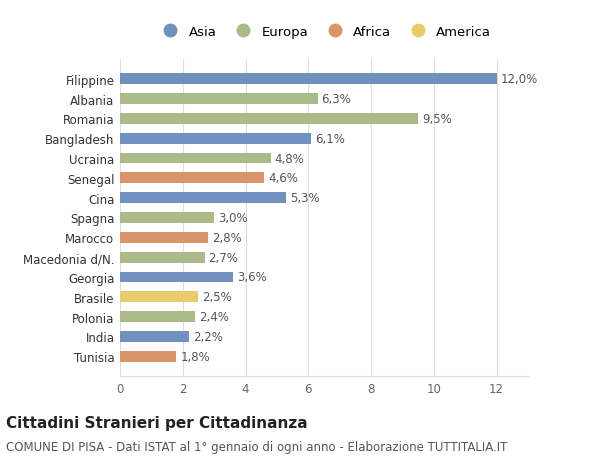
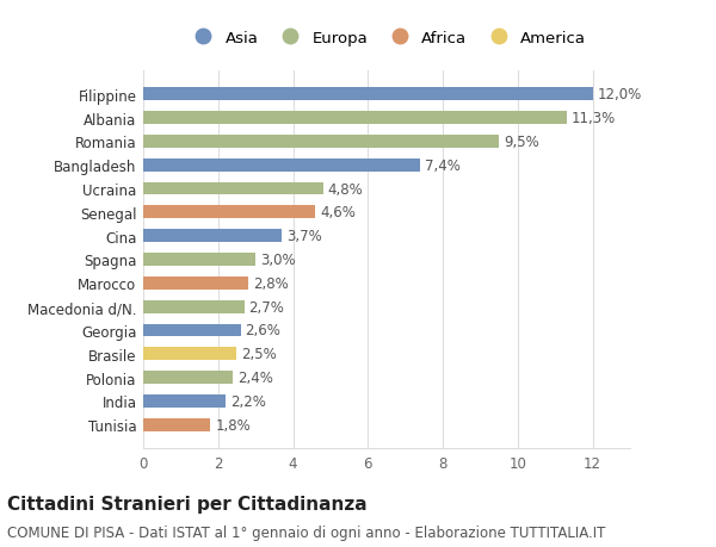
Albania: 6,3% -> 11,3%
Bangladesh: 6,1% -> 7,4%
Cina: 5,3% -> 3,7%
Georgia: 3,6% -> 2,6%
